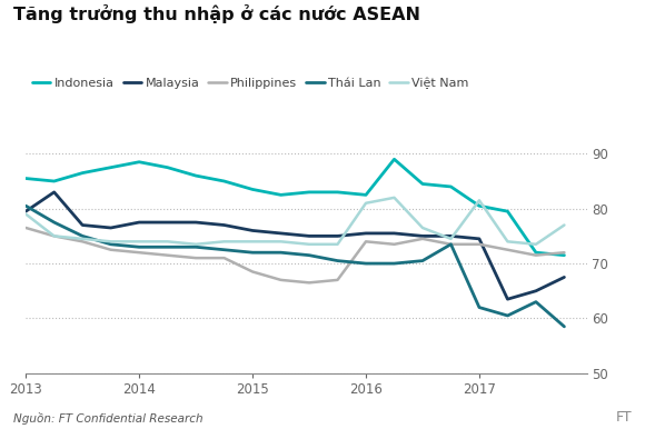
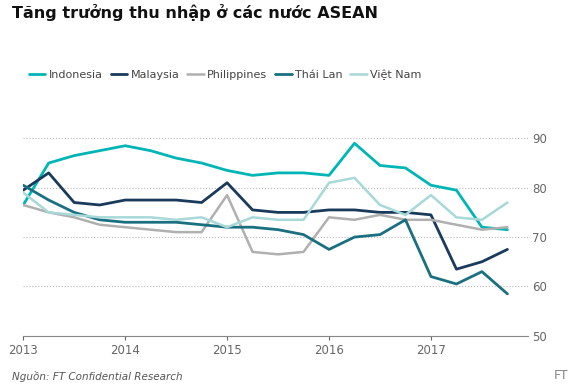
Indonesia/2013: 85.5 -> 76.5
Malaysia/2015: 76.0 -> 81.0
Philippines/2015: 68.5 -> 78.5
Việt Nam/2015: 74.0 -> 72.0
Thái Lan/2016: 70.0 -> 67.5
Việt Nam/2017: 81.5 -> 78.5
